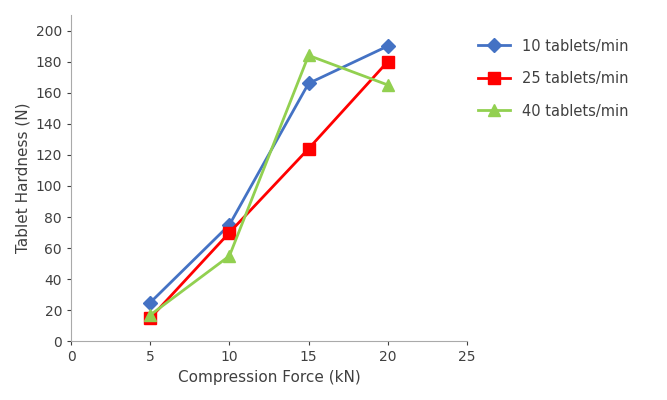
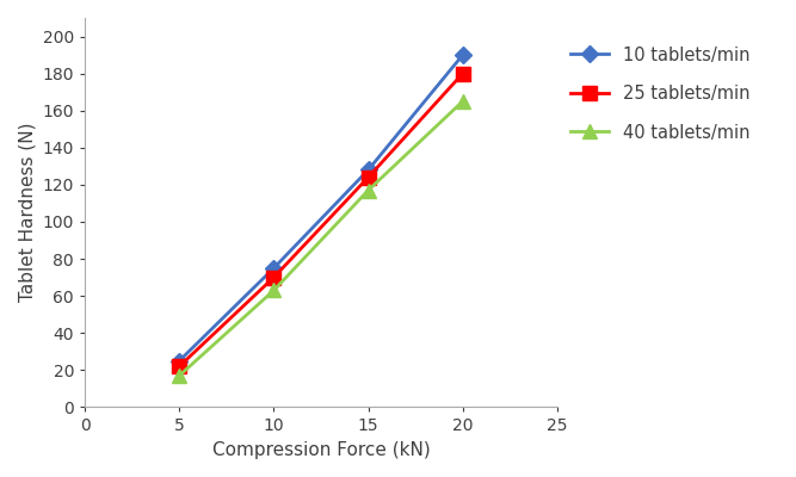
25 tablets/min/5: 15 -> 22
40 tablets/min/10: 55 -> 63
10 tablets/min/15: 166 -> 128
40 tablets/min/15: 184 -> 117
